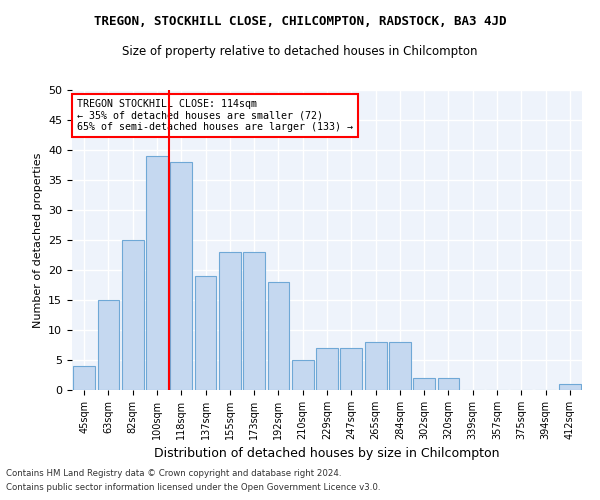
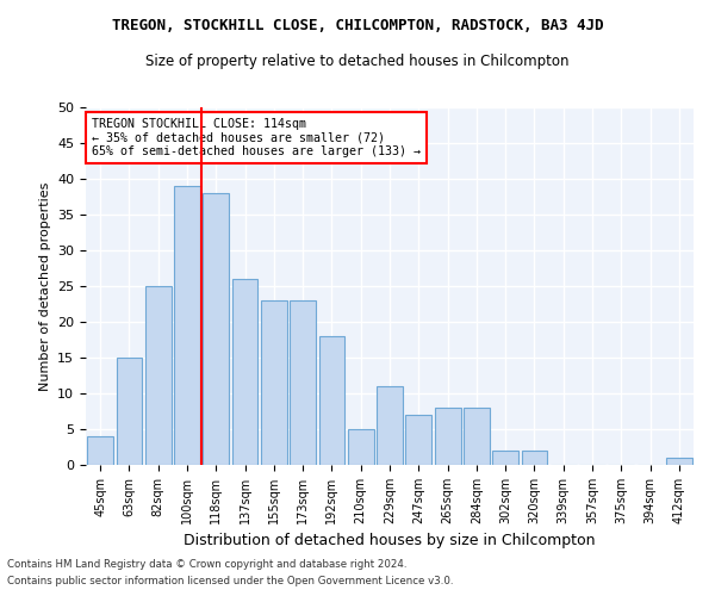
137sqm: 19 -> 26
229sqm: 7 -> 11
